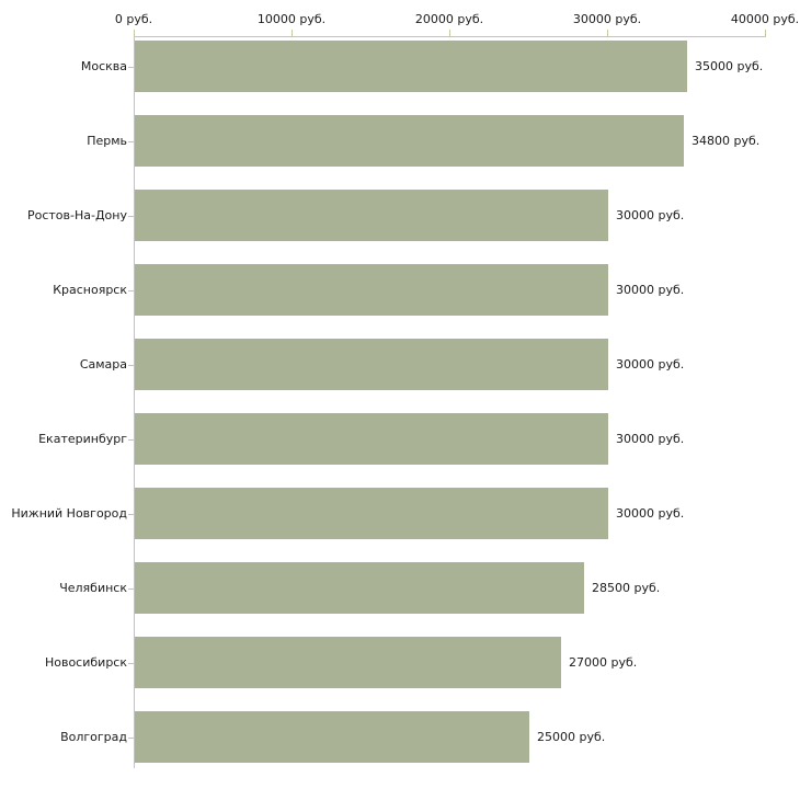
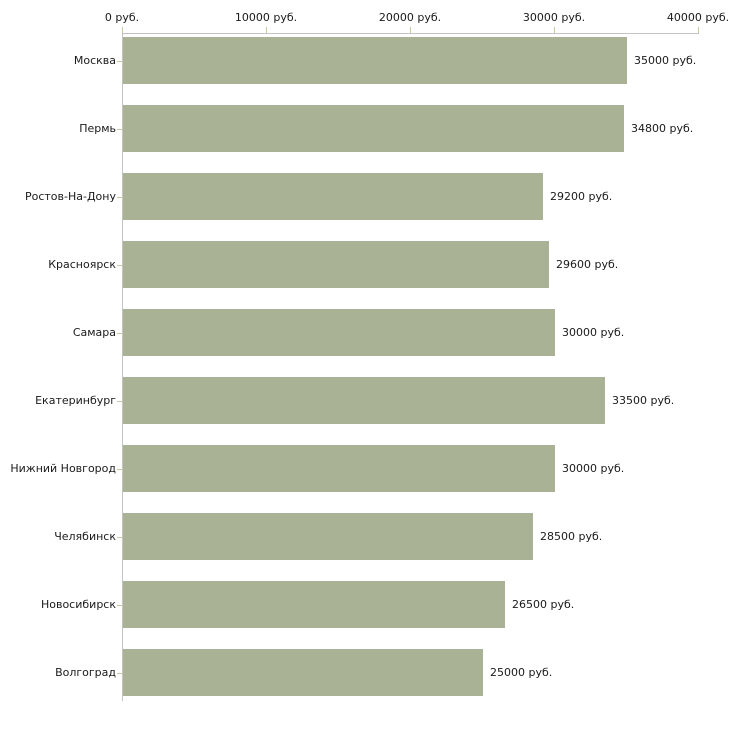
Ростов-На-Дону: 30000 -> 29200
Красноярск: 30000 -> 29600
Екатеринбург: 30000 -> 33500
Новосибирск: 27000 -> 26500
